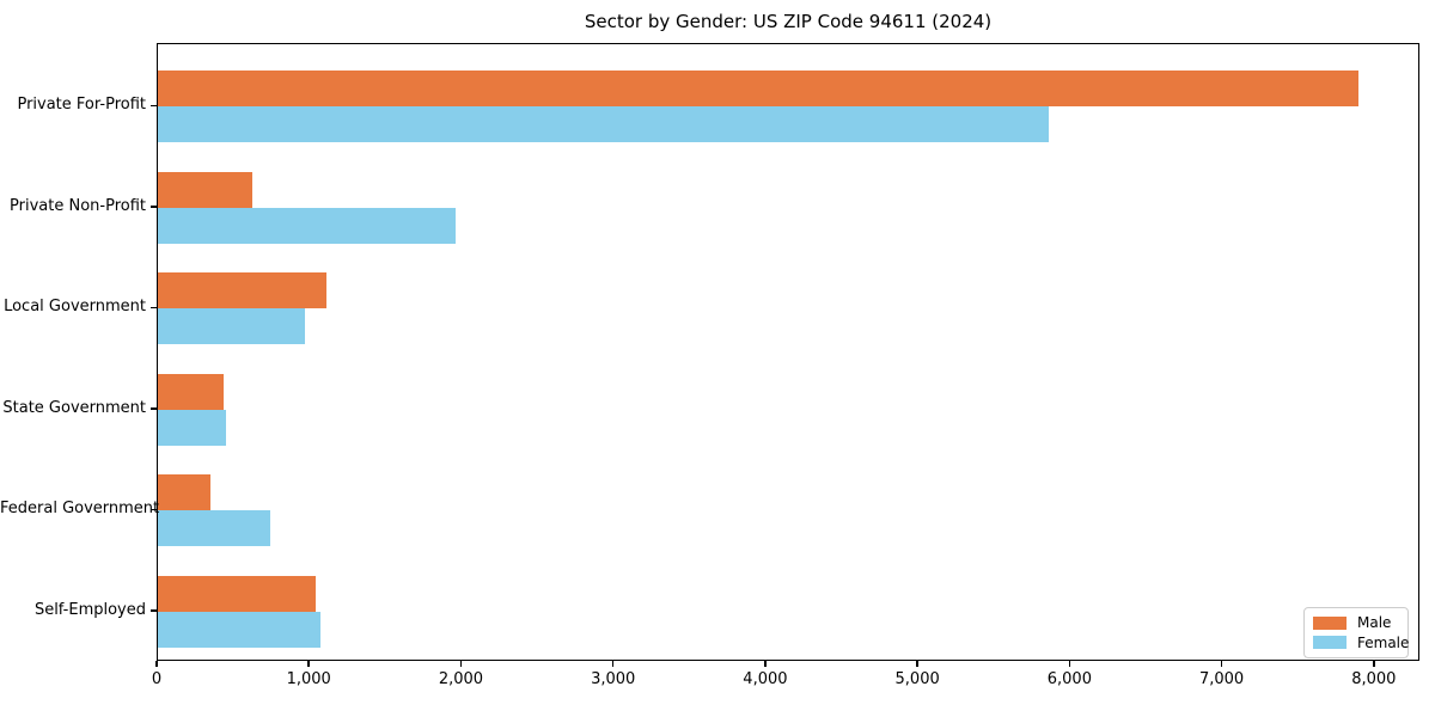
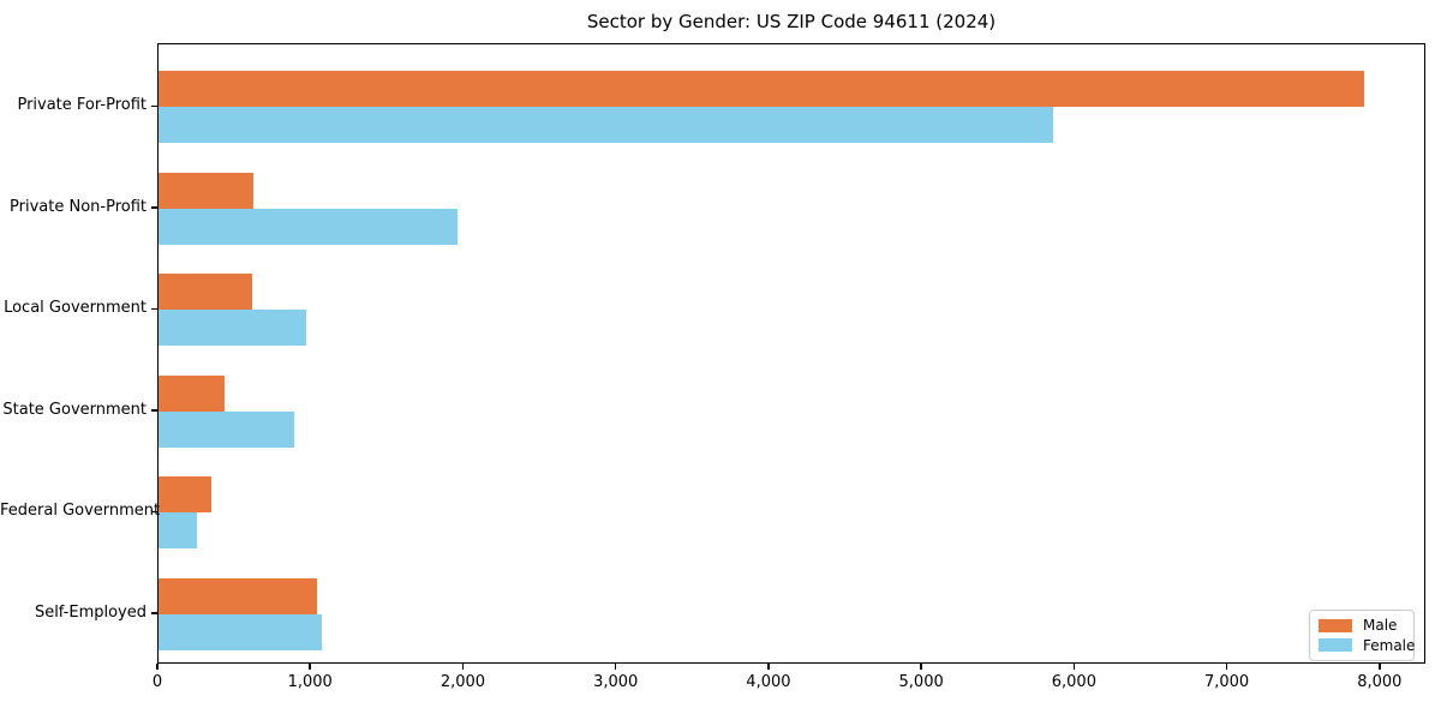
Male/Local Government: 1110 -> 620
Female/State Government: 450 -> 880
Female/Federal Government: 740 -> 250
